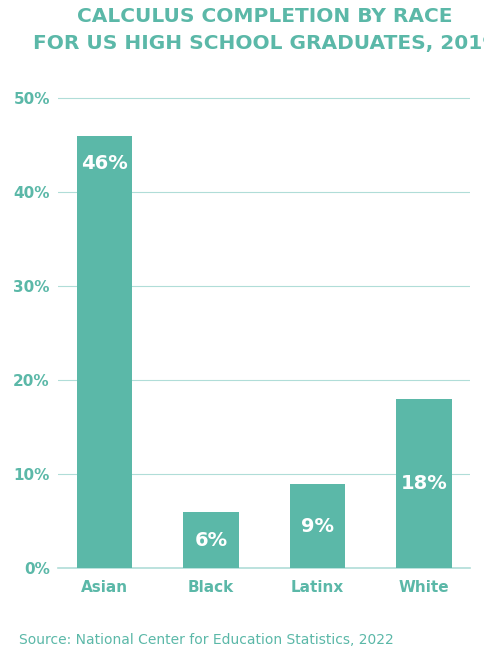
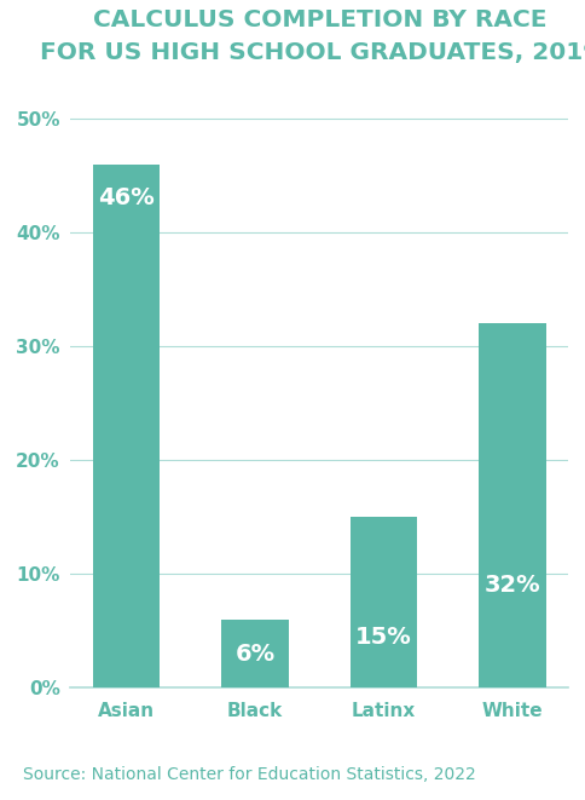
Latinx: 9% -> 15%
White: 18% -> 32%
